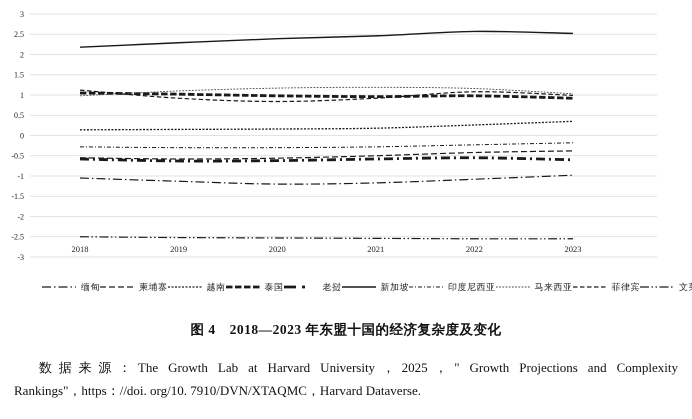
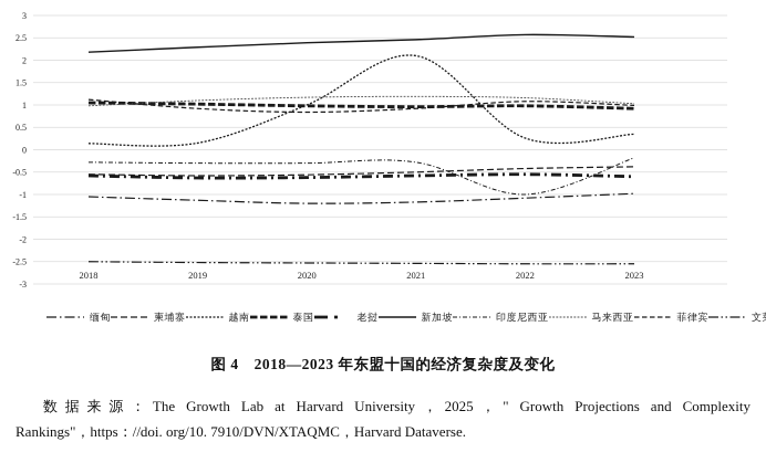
越南/2020: 0.2 -> 1.0
越南/2021: 0.2 -> 2.1
印度尼西亚/2022: -0.2 -> -1.0
